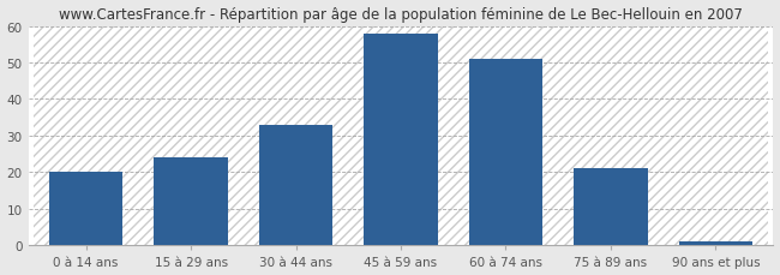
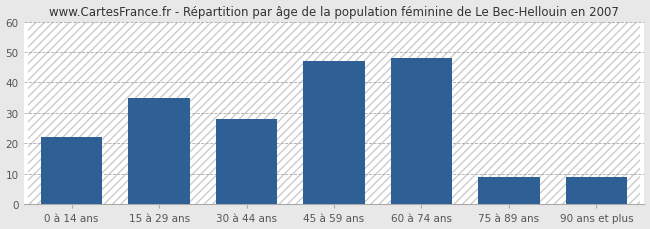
0 à 14 ans: 20 -> 22
15 à 29 ans: 24 -> 35
30 à 44 ans: 33 -> 28
45 à 59 ans: 58 -> 47
60 à 74 ans: 51 -> 48
75 à 89 ans: 21 -> 9
90 ans et plus: 1 -> 9
